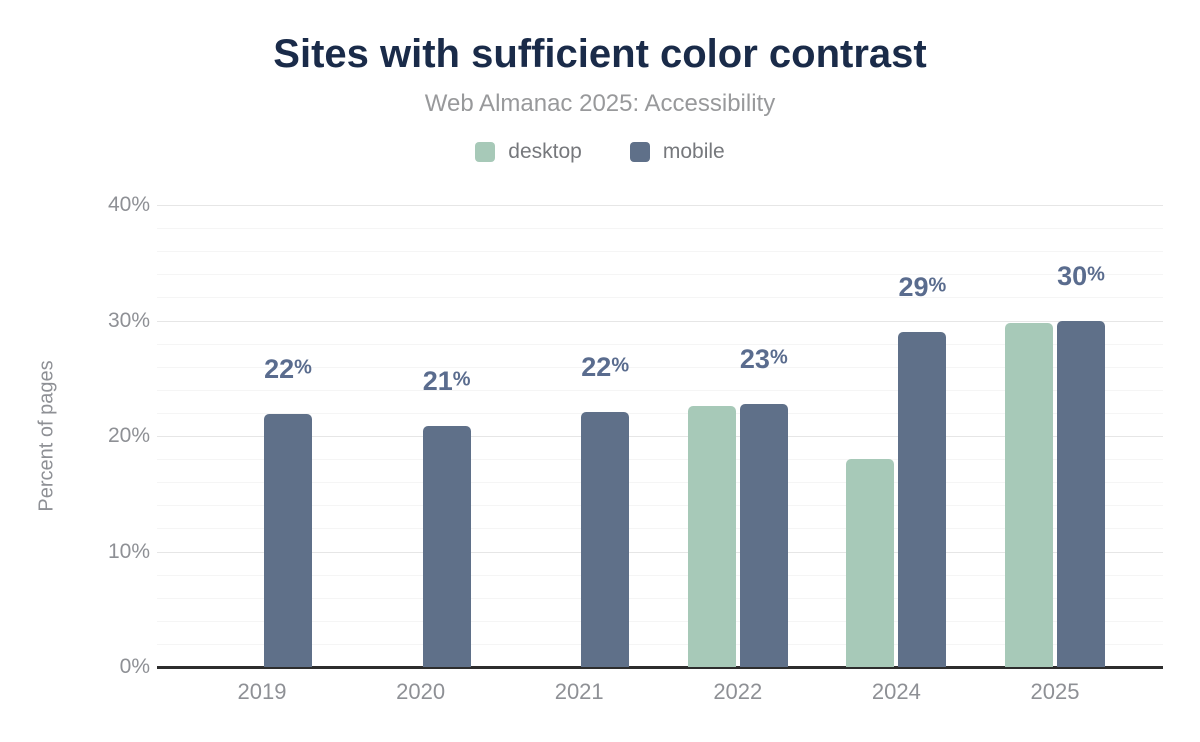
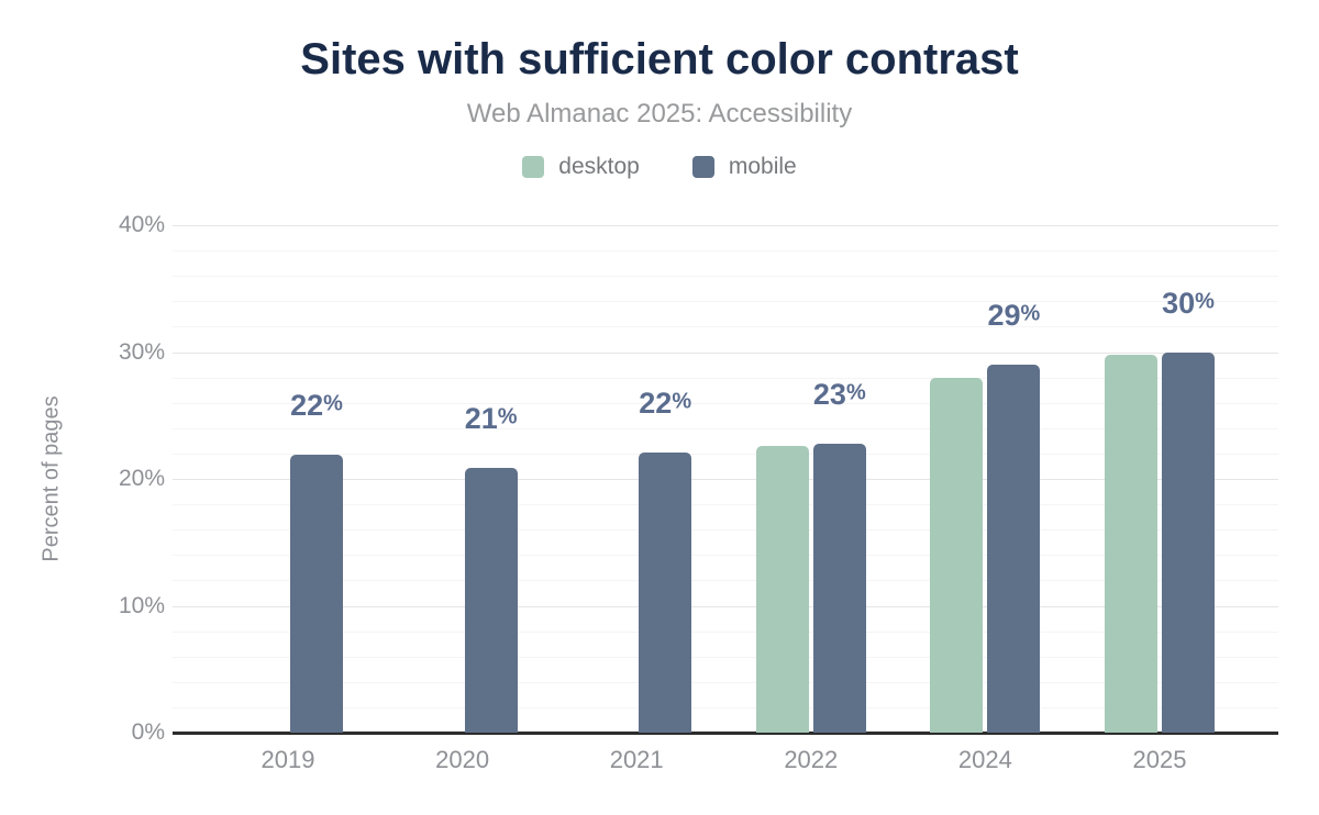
desktop/2024: 18.0% -> 28.0%
